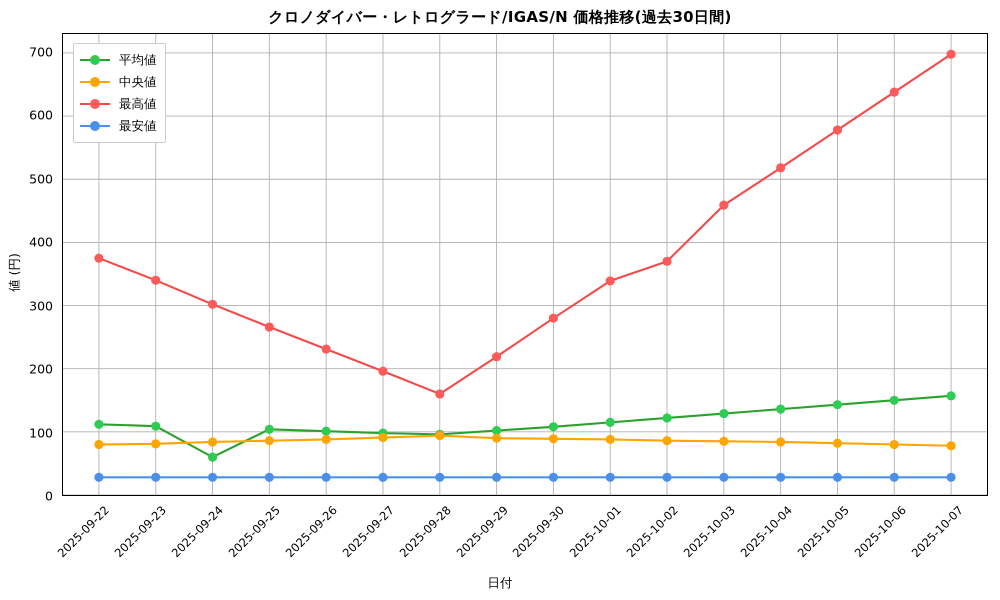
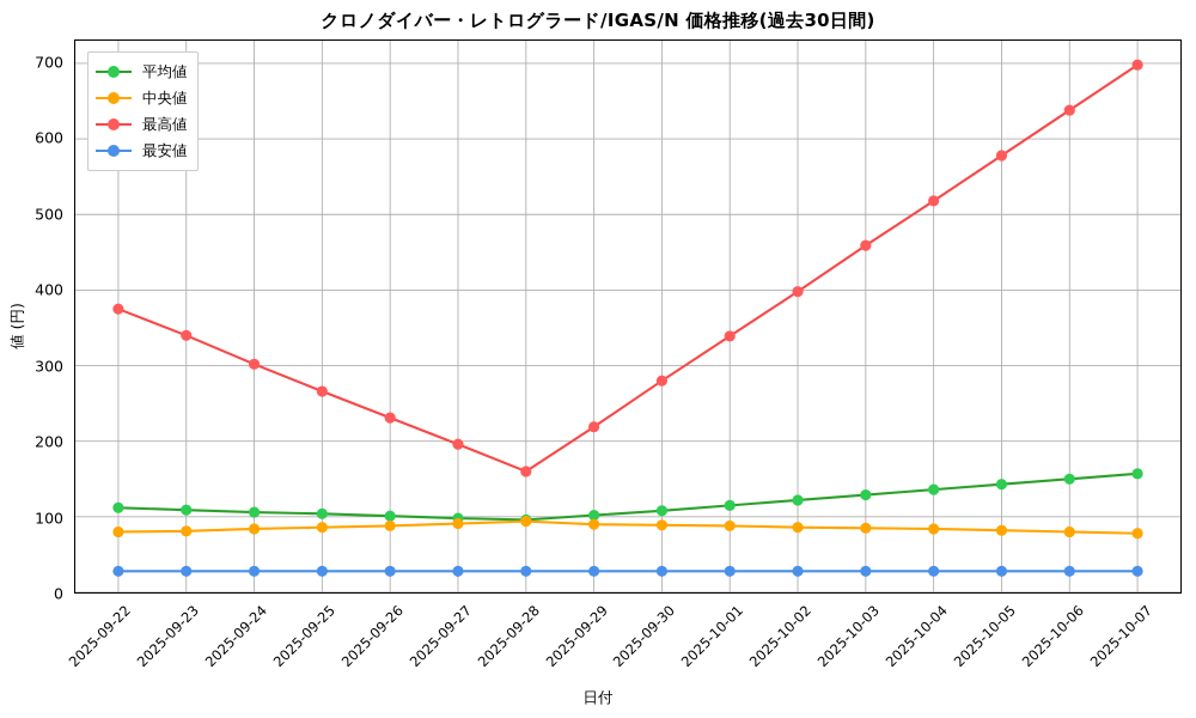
平均値/2025-09-24: 60 -> 110
最高値/2025-10-02: 370 -> 400
